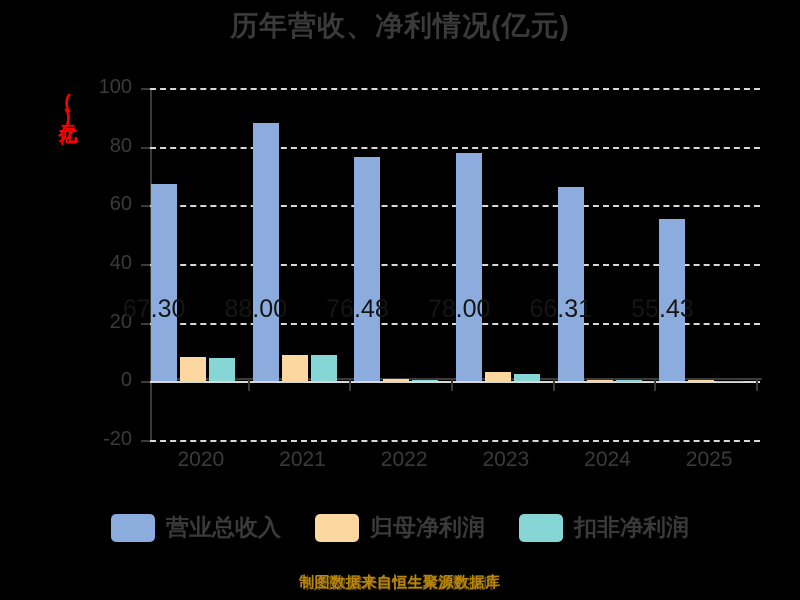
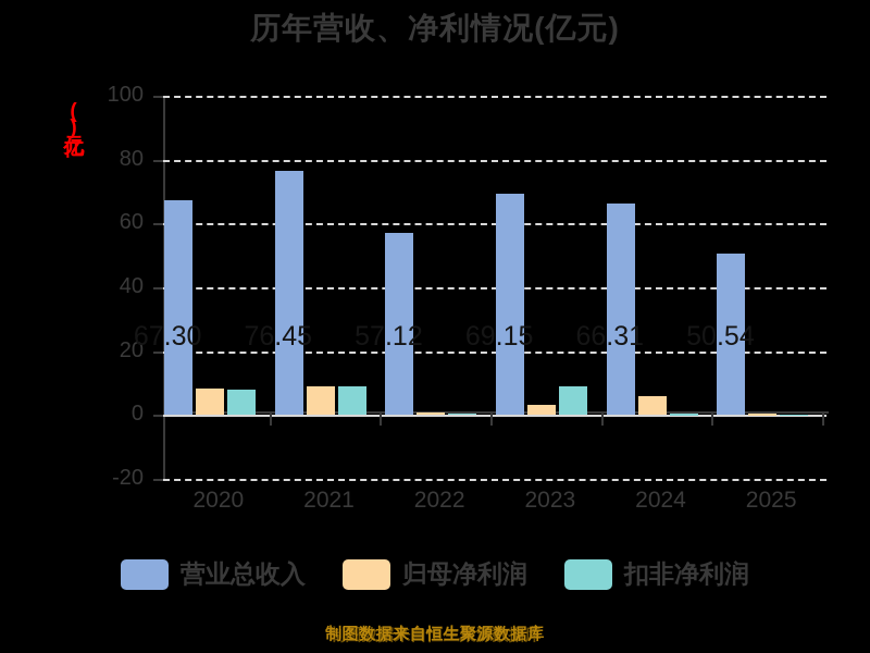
营业总收入/2021: 88.00 -> 76.45
营业总收入/2022: 76.48 -> 57.12
营业总收入/2023: 78.00 -> 69.15
扣非净利润/2023: 2 -> 9
归母净利润/2024: 1 -> 6
营业总收入/2025: 55.43 -> 50.54
